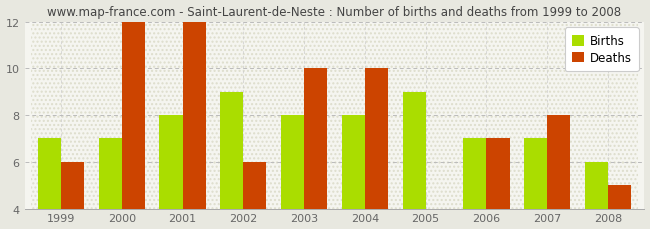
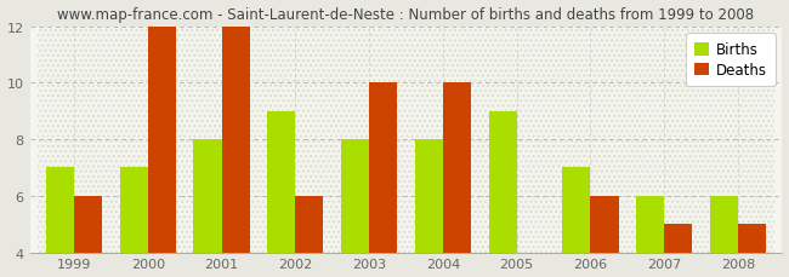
Deaths/2006: 7 -> 6
Births/2007: 7 -> 6
Deaths/2007: 8 -> 5
